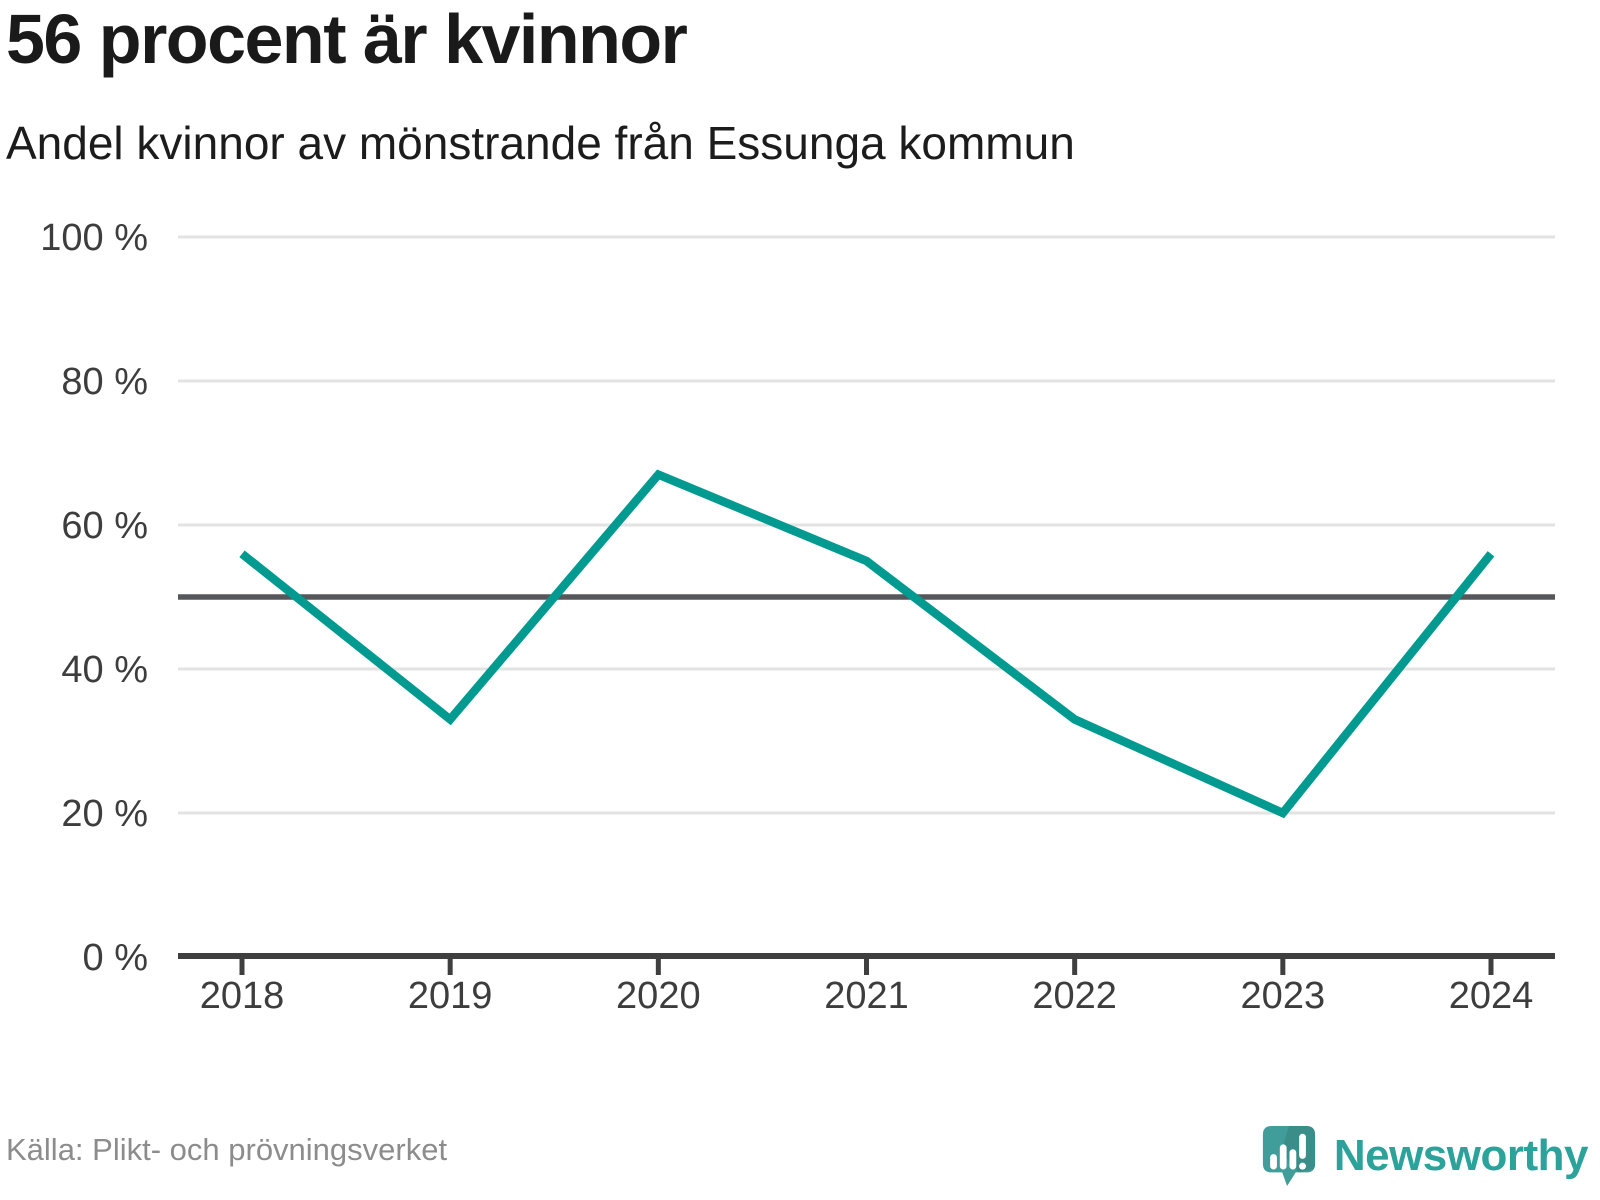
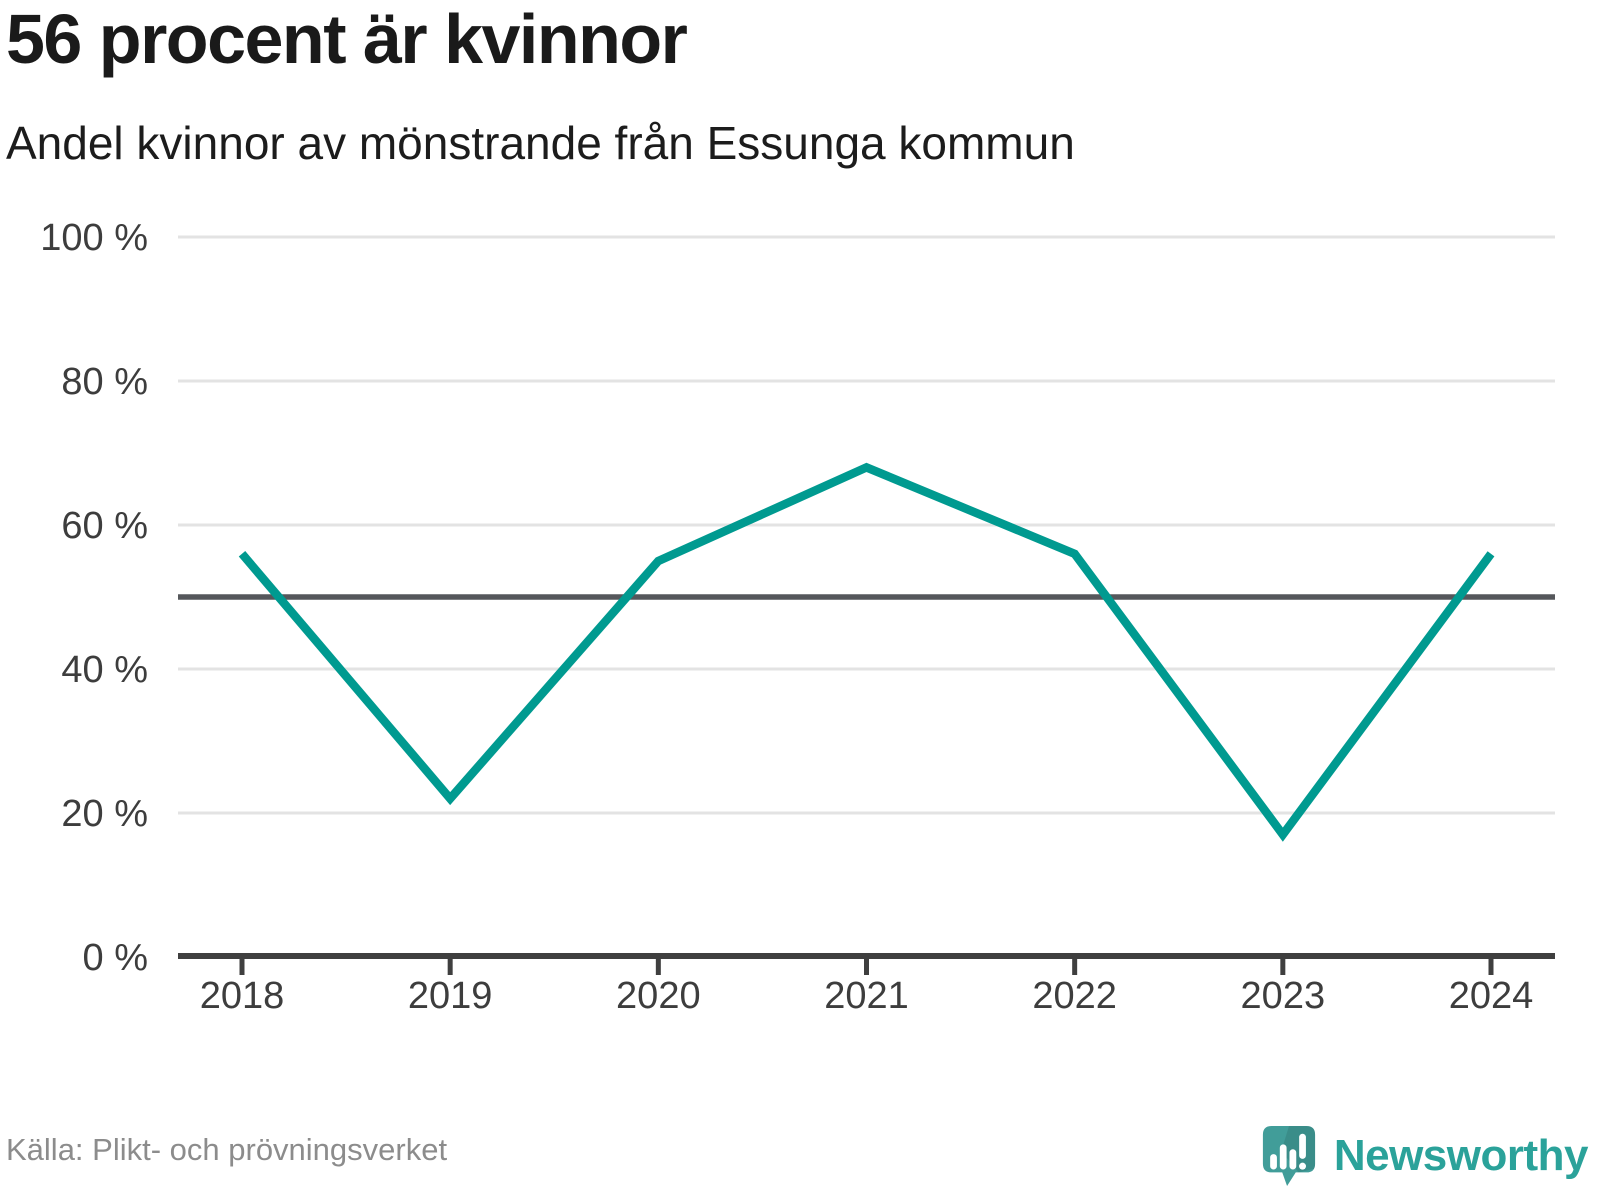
2019: 33% -> 22%
2020: 67% -> 55%
2021: 55% -> 68%
2022: 33% -> 56%
2023: 20% -> 17%
